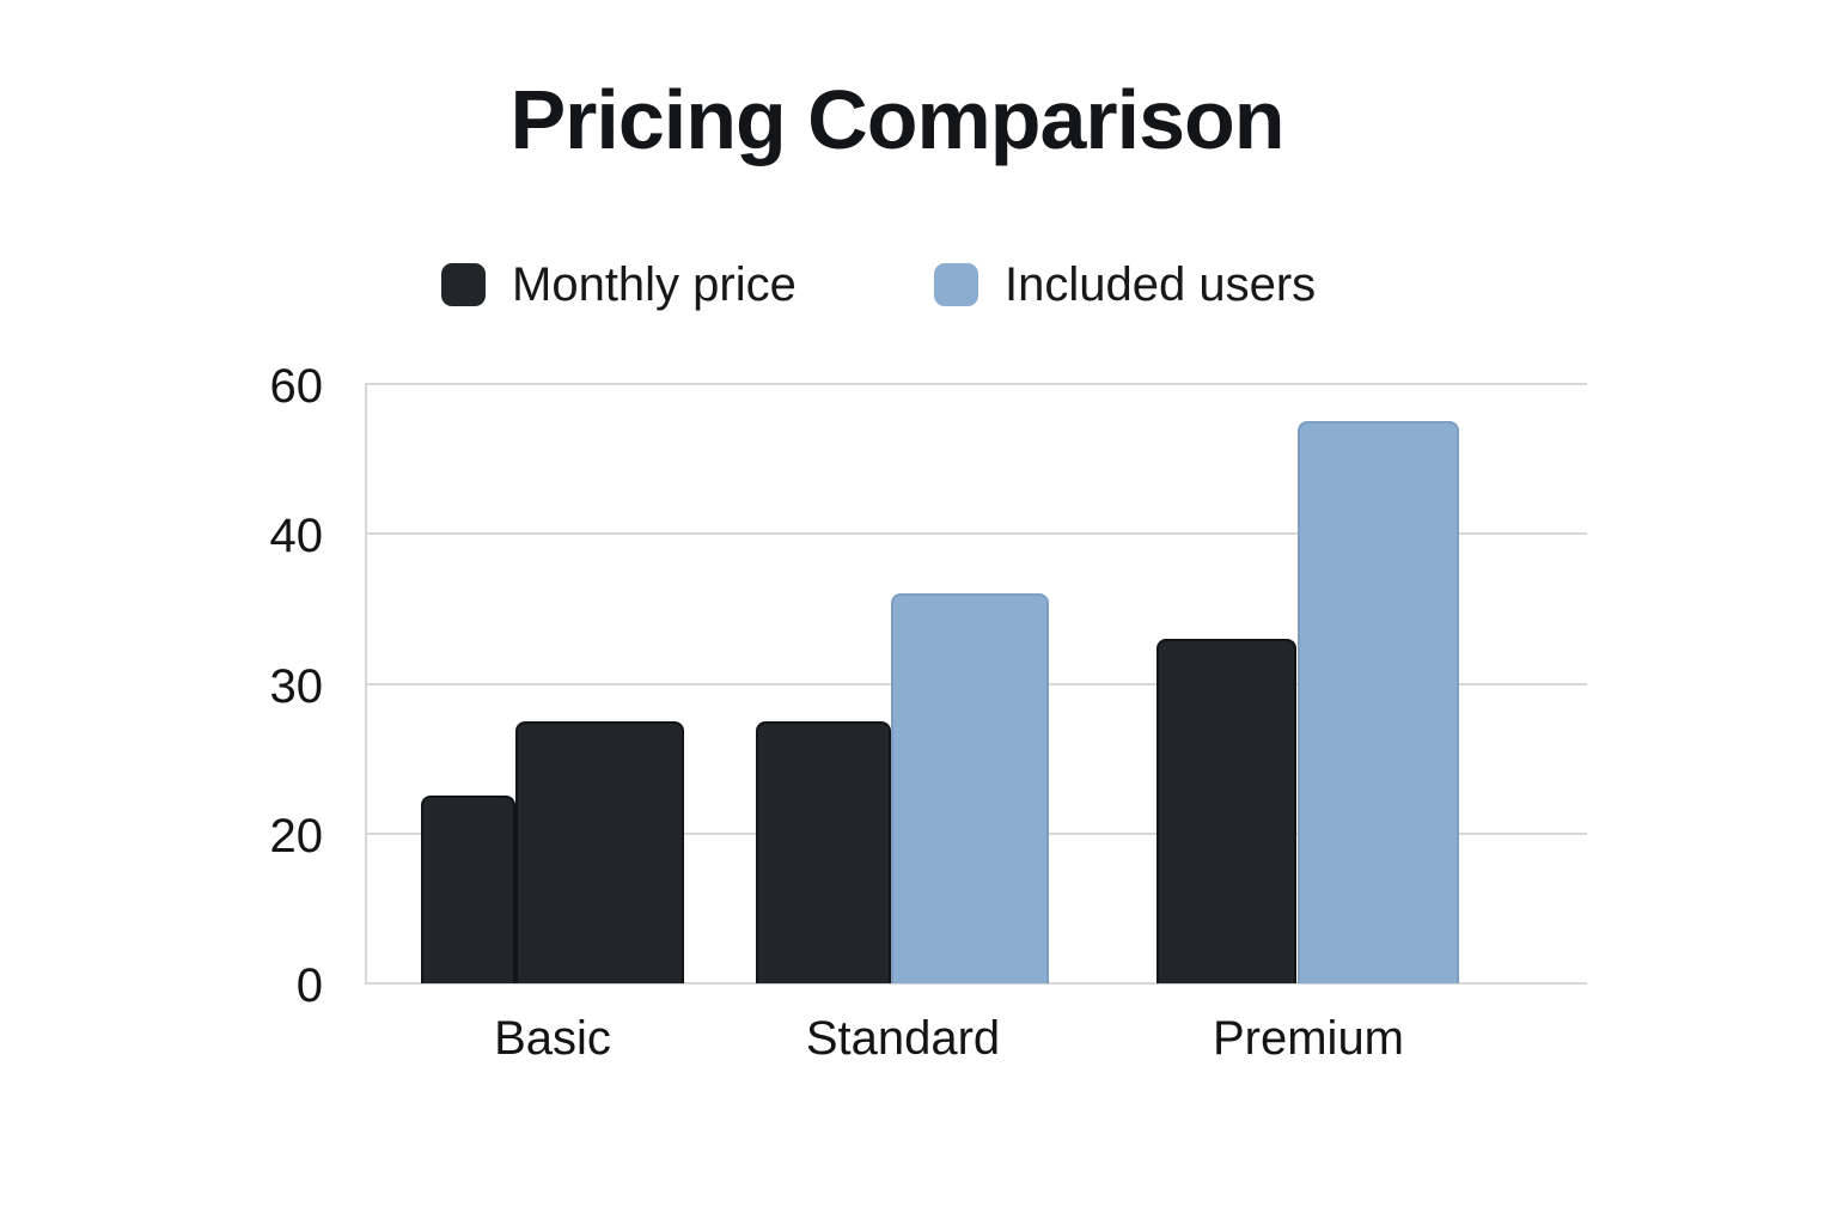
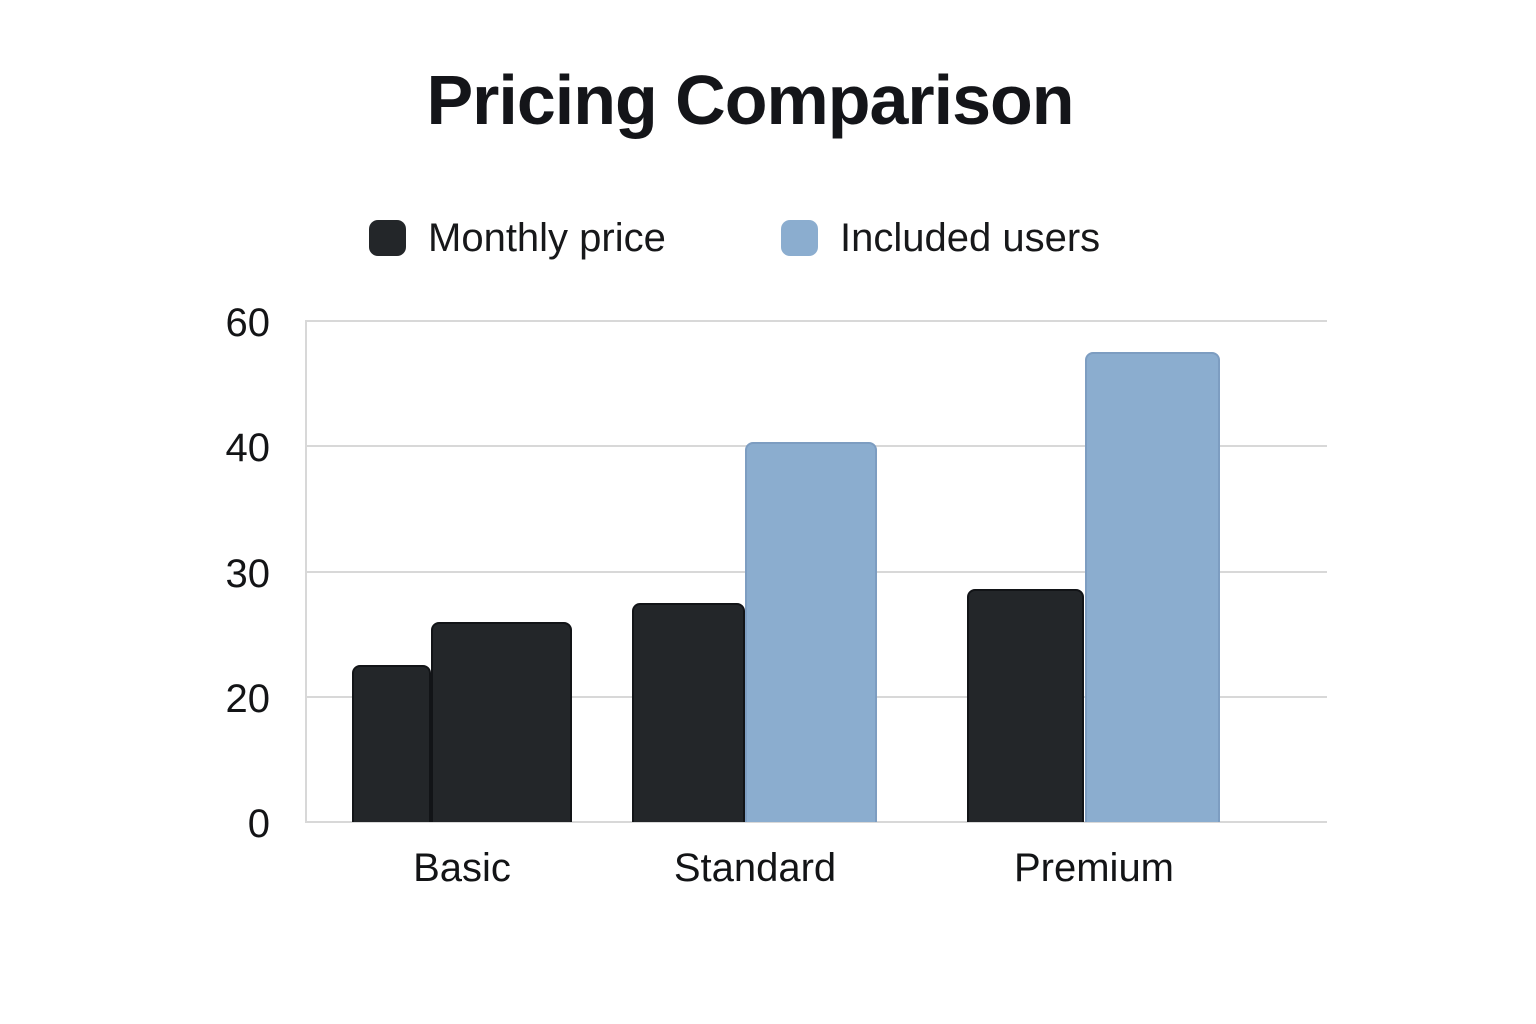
Included users/Basic: 27.5 -> 26.0
Included users/Standard: 36.0 -> 40.7
Monthly price/Premium: 33.0 -> 28.6
